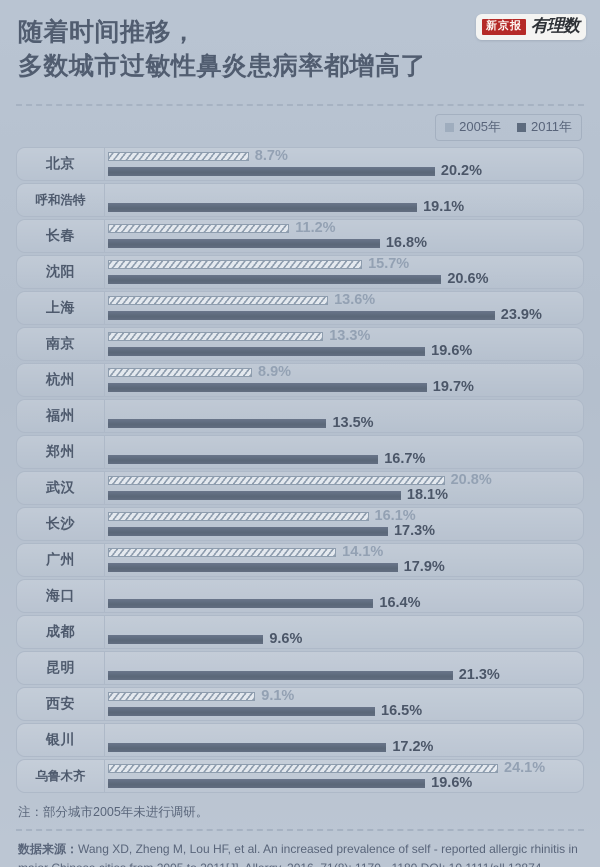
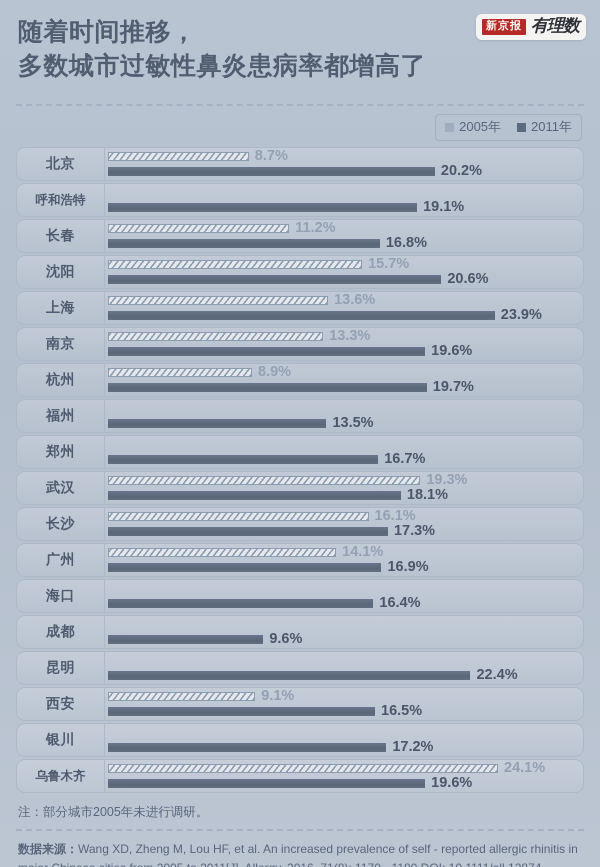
2005年/武汉: 20.8% -> 19.3%
2011年/广州: 17.9% -> 16.9%
2011年/昆明: 21.3% -> 22.4%
